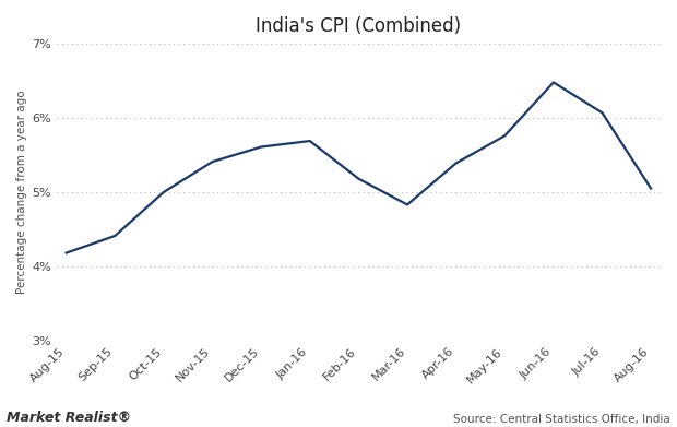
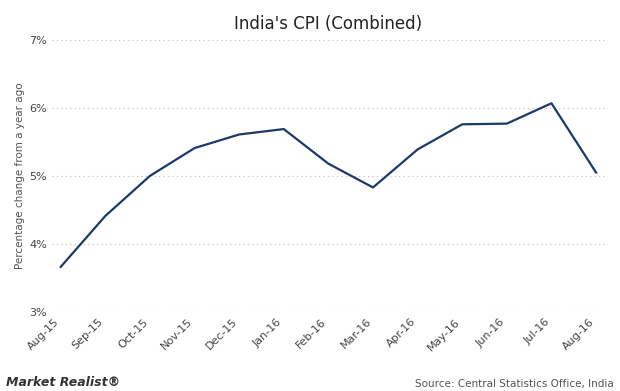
Aug-15: 4.18% -> 3.66%
Jun-16: 6.48% -> 5.77%
